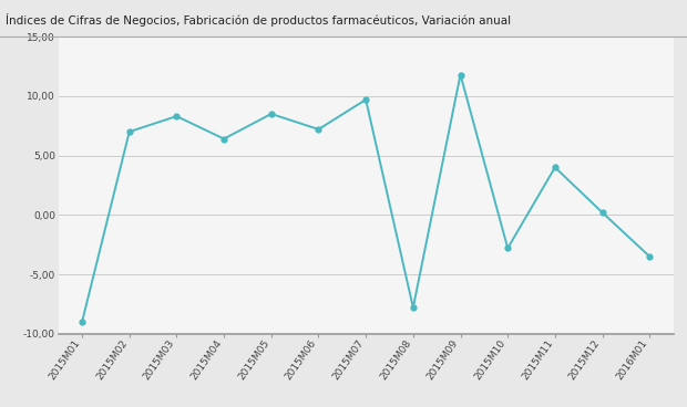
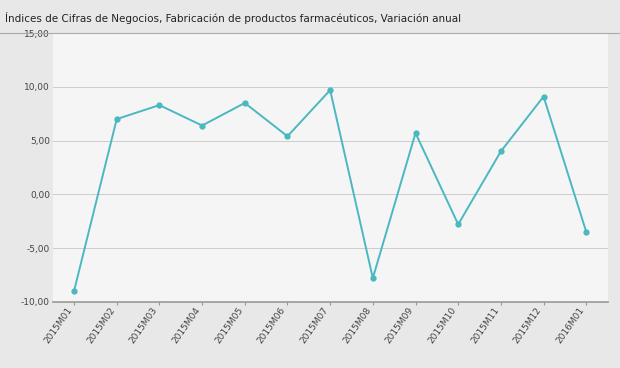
2015M06: 7,2 -> 5,4
2015M09: 11,8 -> 5,7
2015M12: 0,2 -> 9,1
